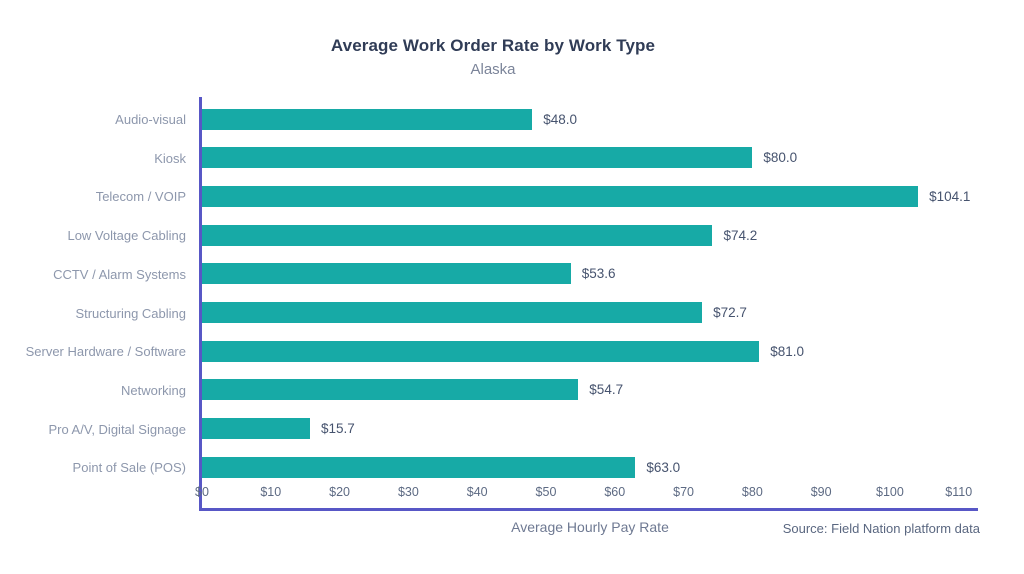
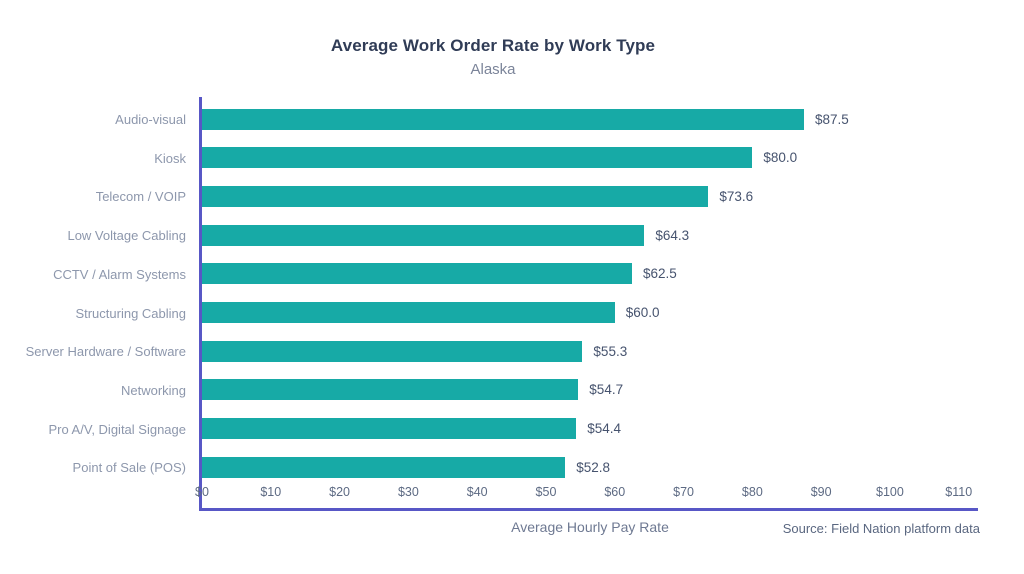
Audio-visual: $48.0 -> $87.5
Telecom / VOIP: $104.1 -> $73.6
Low Voltage Cabling: $74.2 -> $64.3
CCTV / Alarm Systems: $53.6 -> $62.5
Structuring Cabling: $72.7 -> $60.0
Server Hardware / Software: $81.0 -> $55.3
Pro A/V, Digital Signage: $15.7 -> $54.4
Point of Sale (POS): $63.0 -> $52.8
